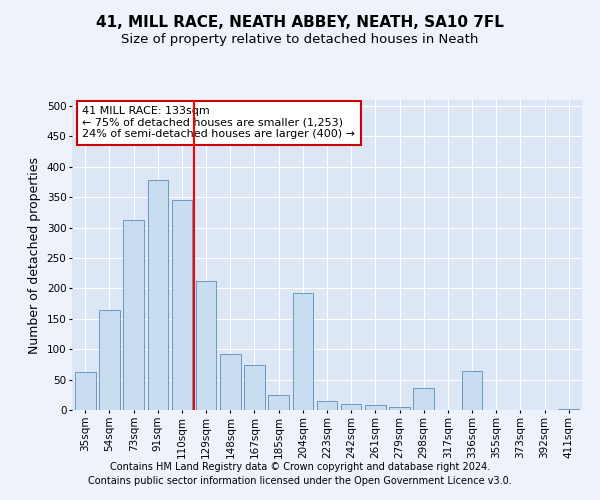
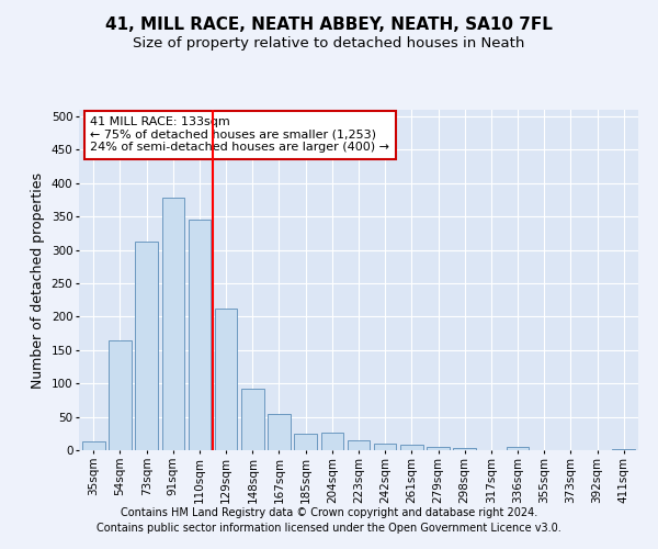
35sqm: 62 -> 13
167sqm: 74 -> 55
204sqm: 192 -> 27
298sqm: 36 -> 3
336sqm: 64 -> 5
